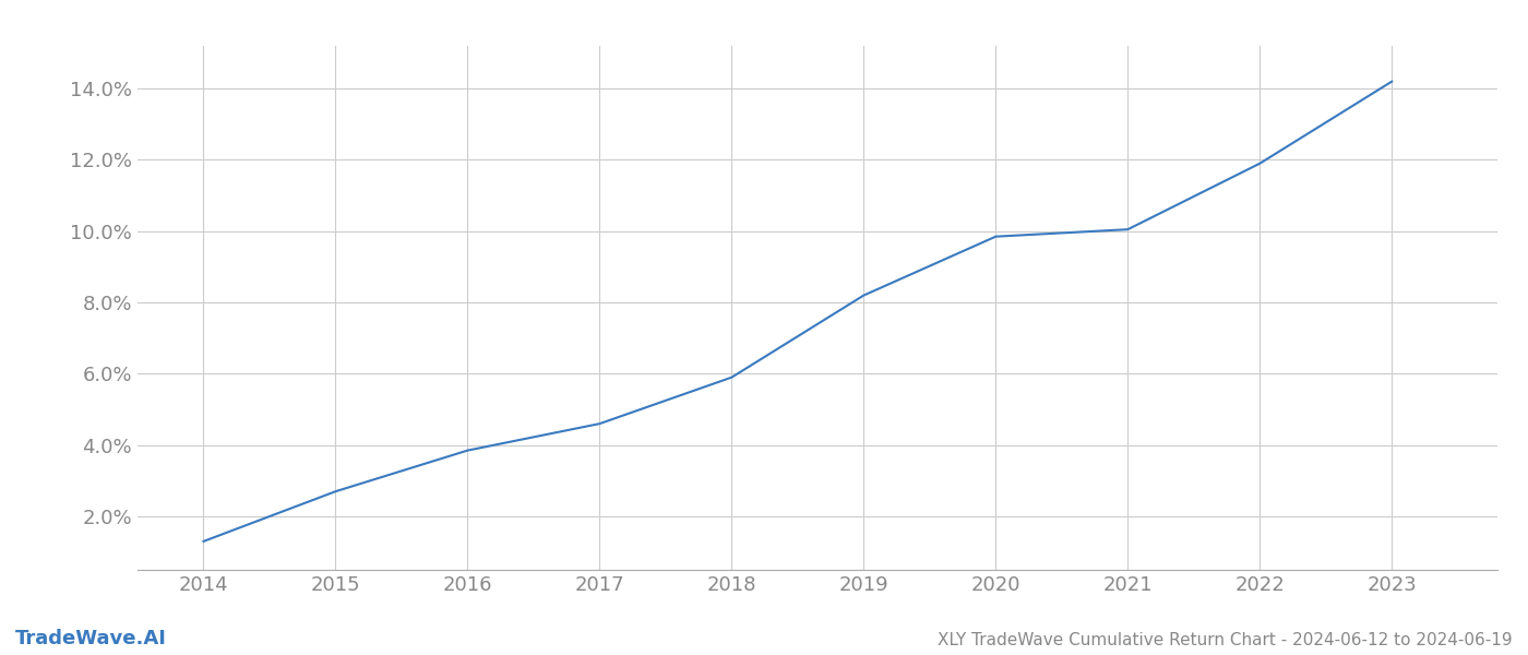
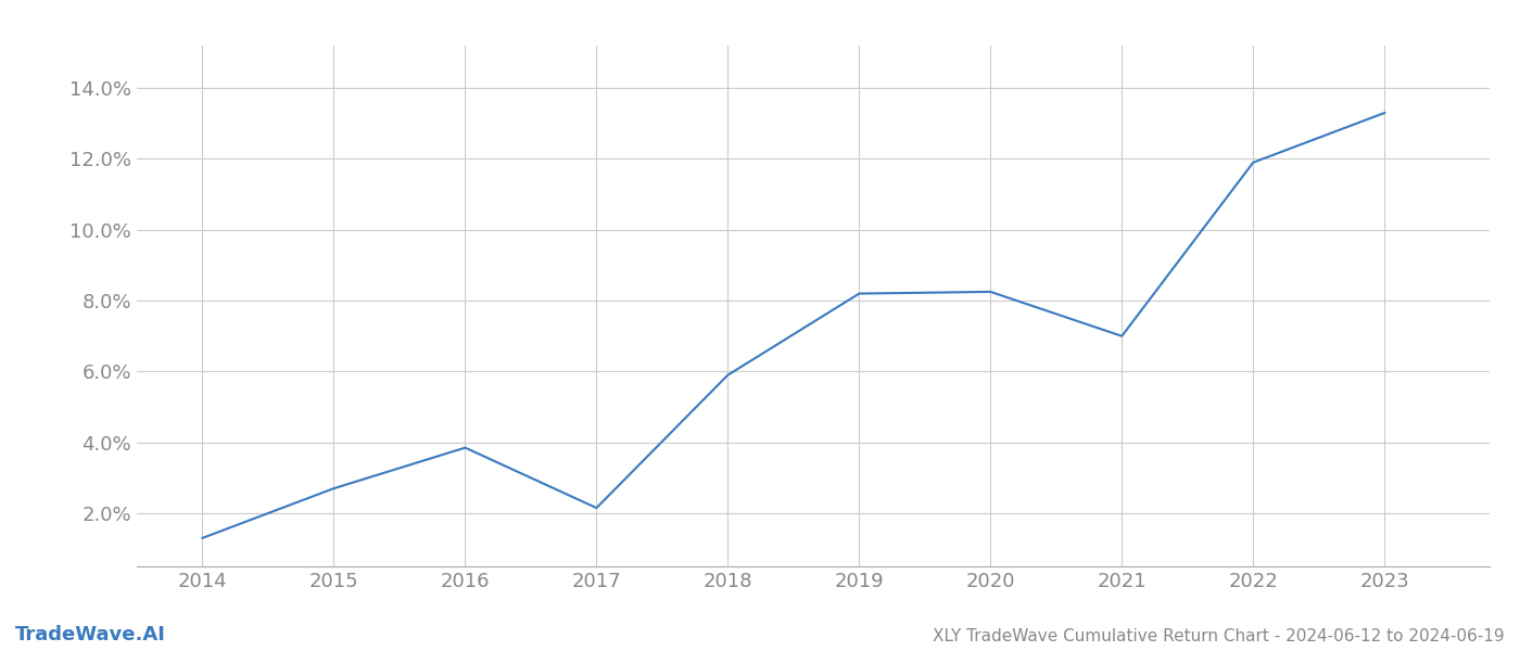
2017: 4.60% -> 2.15%
2020: 9.85% -> 8.25%
2021: 10.05% -> 7.00%
2023: 14.20% -> 13.30%
